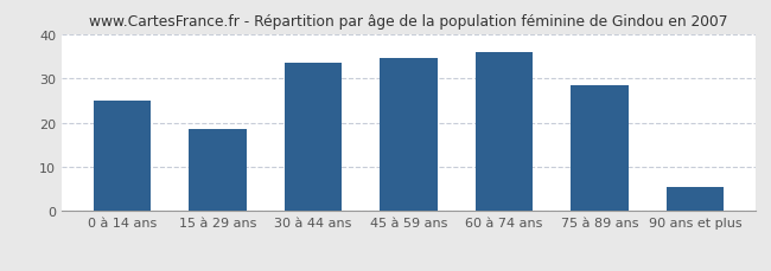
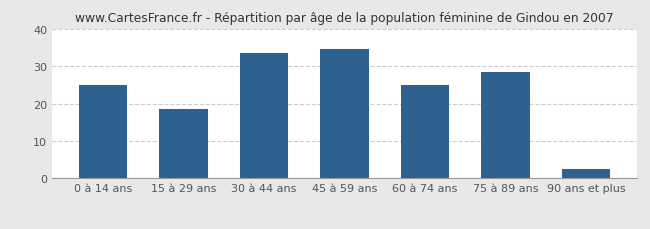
60 à 74 ans: 36.0 -> 25.0
90 ans et plus: 5.5 -> 2.5
